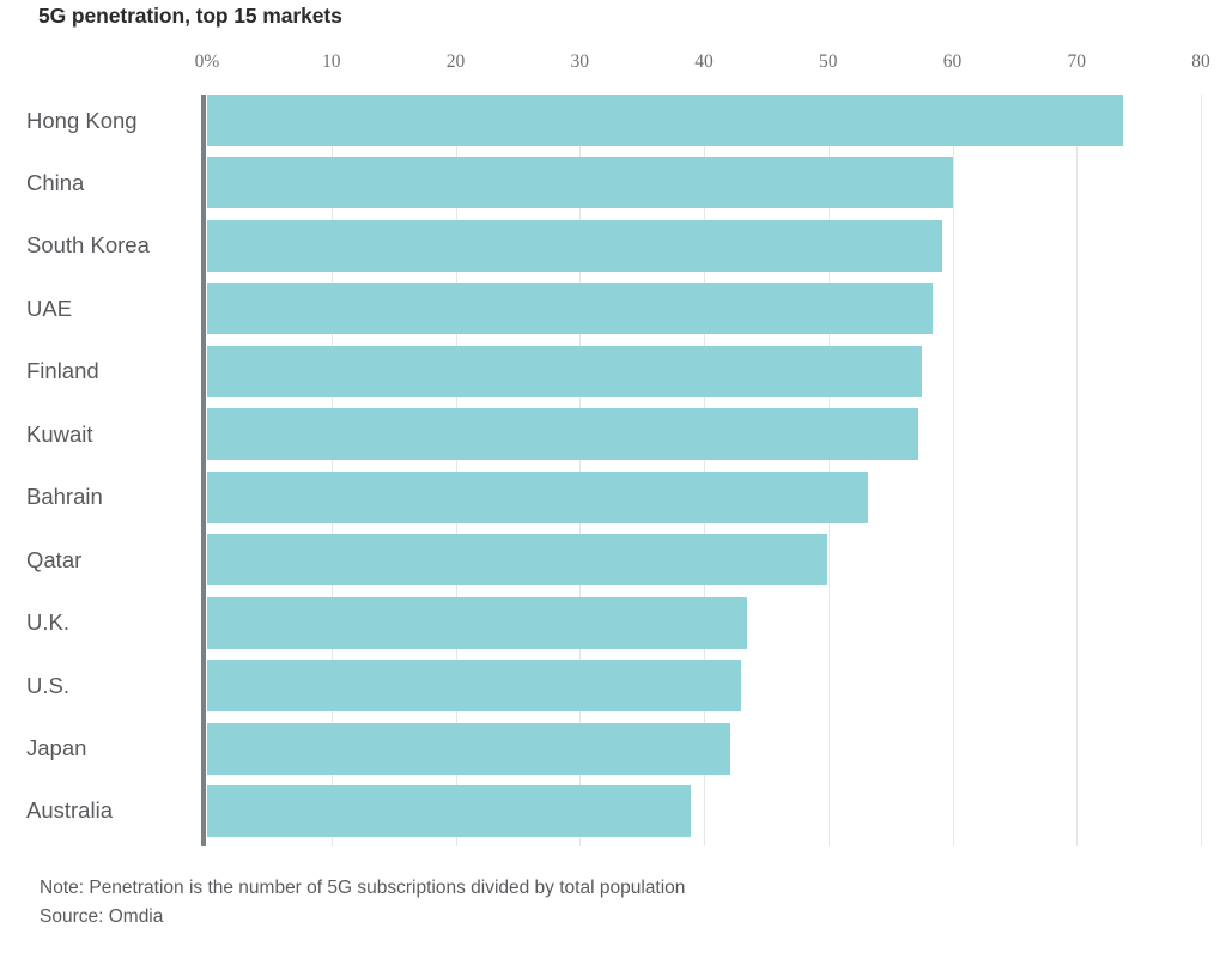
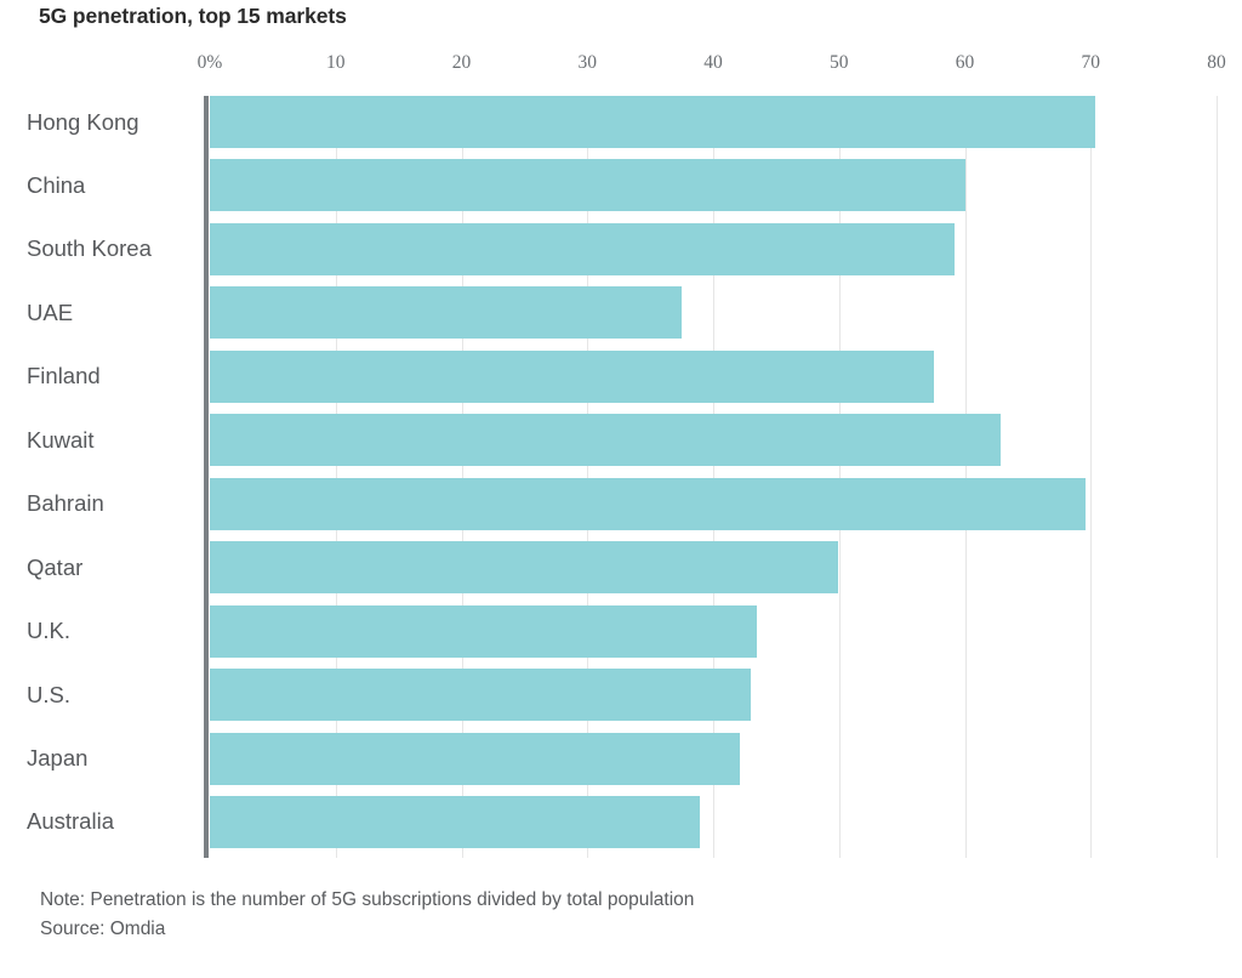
Hong Kong: 73.7 -> 70.4
UAE: 58.4 -> 37.5
Kuwait: 57.3 -> 62.8
Bahrain: 53.2 -> 69.6
